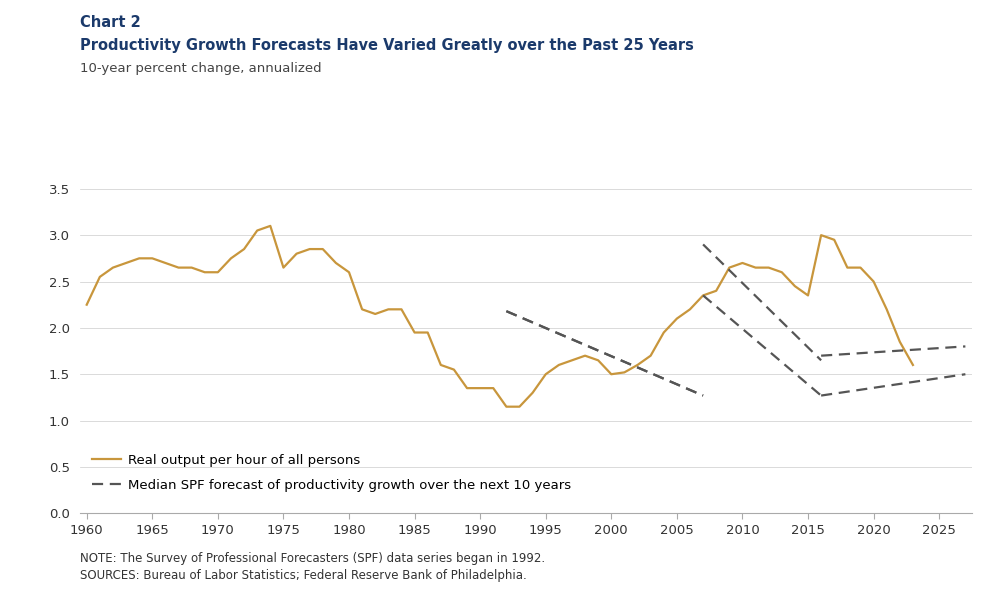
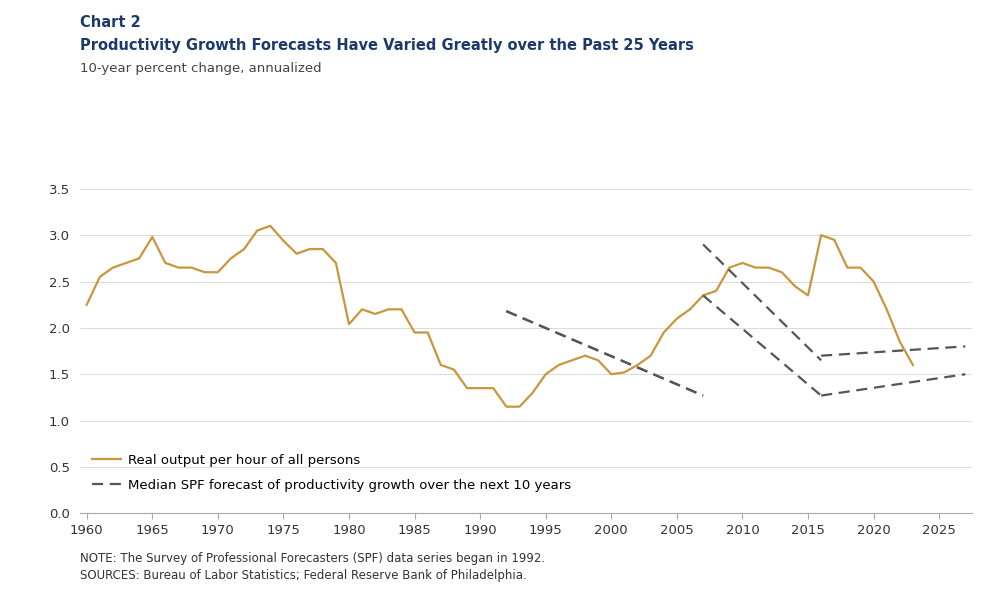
1965: 2.75 -> 2.98
1975: 2.65 -> 2.94
1980: 2.60 -> 2.04
